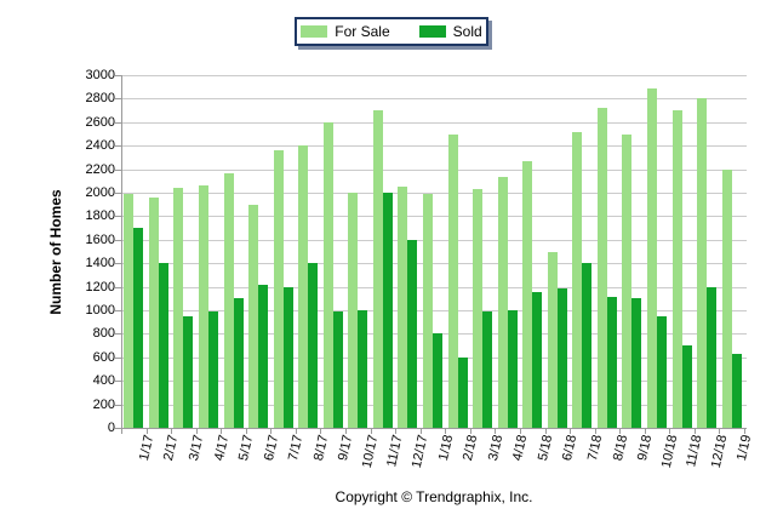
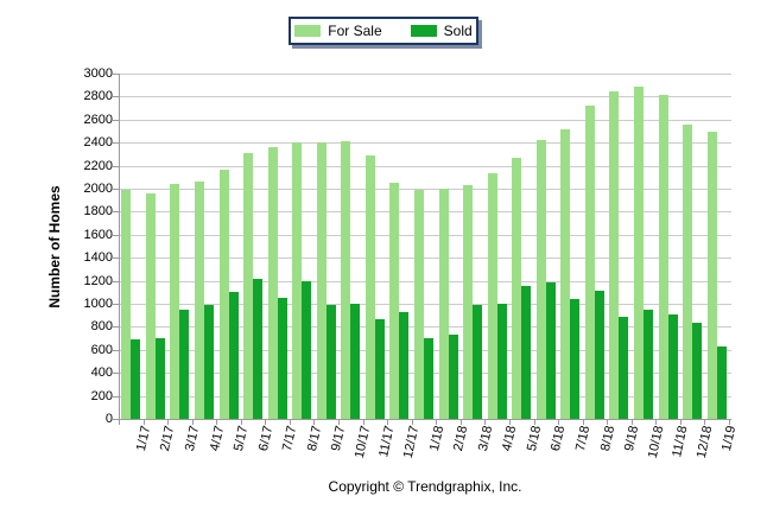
Sold/1/17: 1700 -> 700
Sold/2/17: 1400 -> 700
For Sale/6/17: 1900 -> 2300
Sold/7/17: 1200 -> 1000
Sold/8/17: 1400 -> 1200
For Sale/9/17: 2600 -> 2400
For Sale/10/17: 2000 -> 2400
For Sale/11/17: 2700 -> 2300
Sold/11/17: 2000 -> 900
Sold/12/17: 1600 -> 900
Sold/1/18: 800 -> 700
For Sale/2/18: 2500 -> 2000
Sold/2/18: 600 -> 700
For Sale/6/18: 1500 -> 2400
Sold/7/18: 1400 -> 1000
For Sale/9/18: 2500 -> 2800
Sold/9/18: 1100 -> 900
For Sale/11/18: 2700 -> 2800
Sold/11/18: 700 -> 900
For Sale/12/18: 2800 -> 2600
Sold/12/18: 1200 -> 800
For Sale/1/19: 2200 -> 2500
